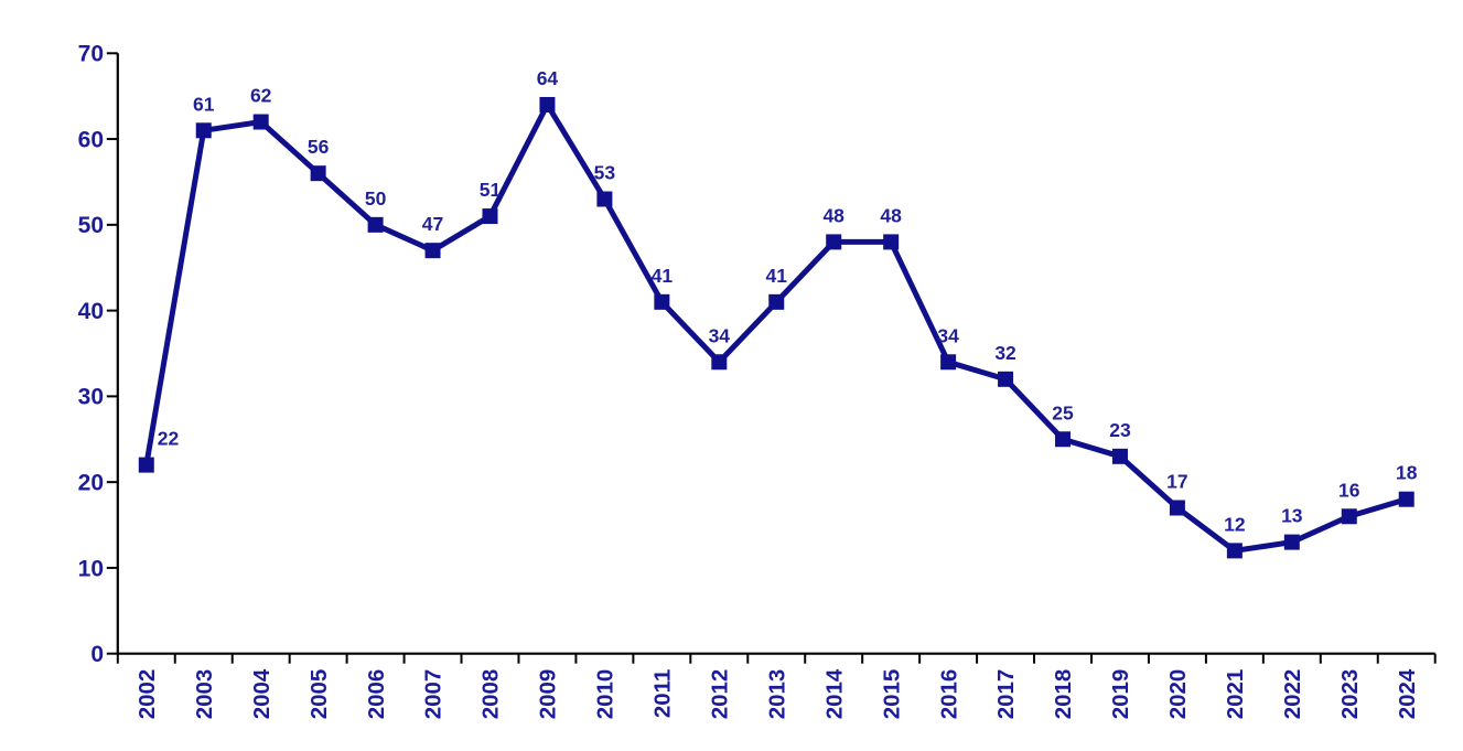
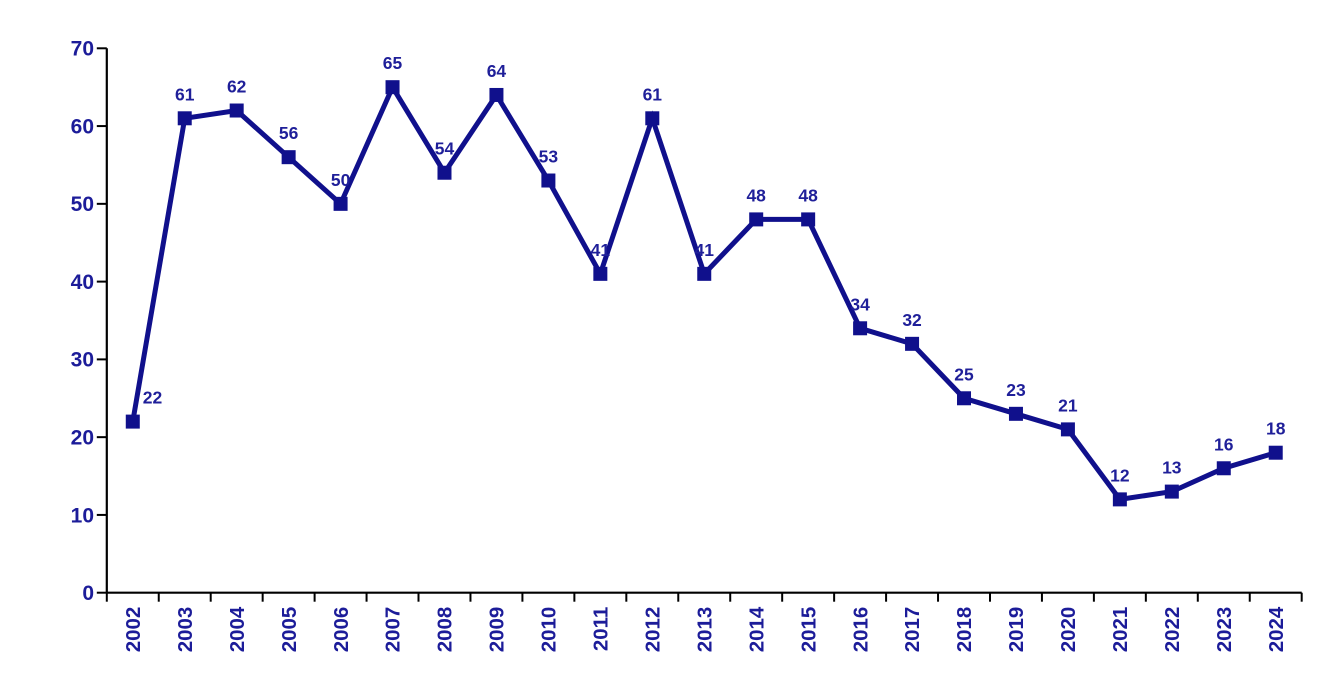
2007: 47 -> 65
2008: 51 -> 54
2012: 34 -> 61
2020: 17 -> 21
